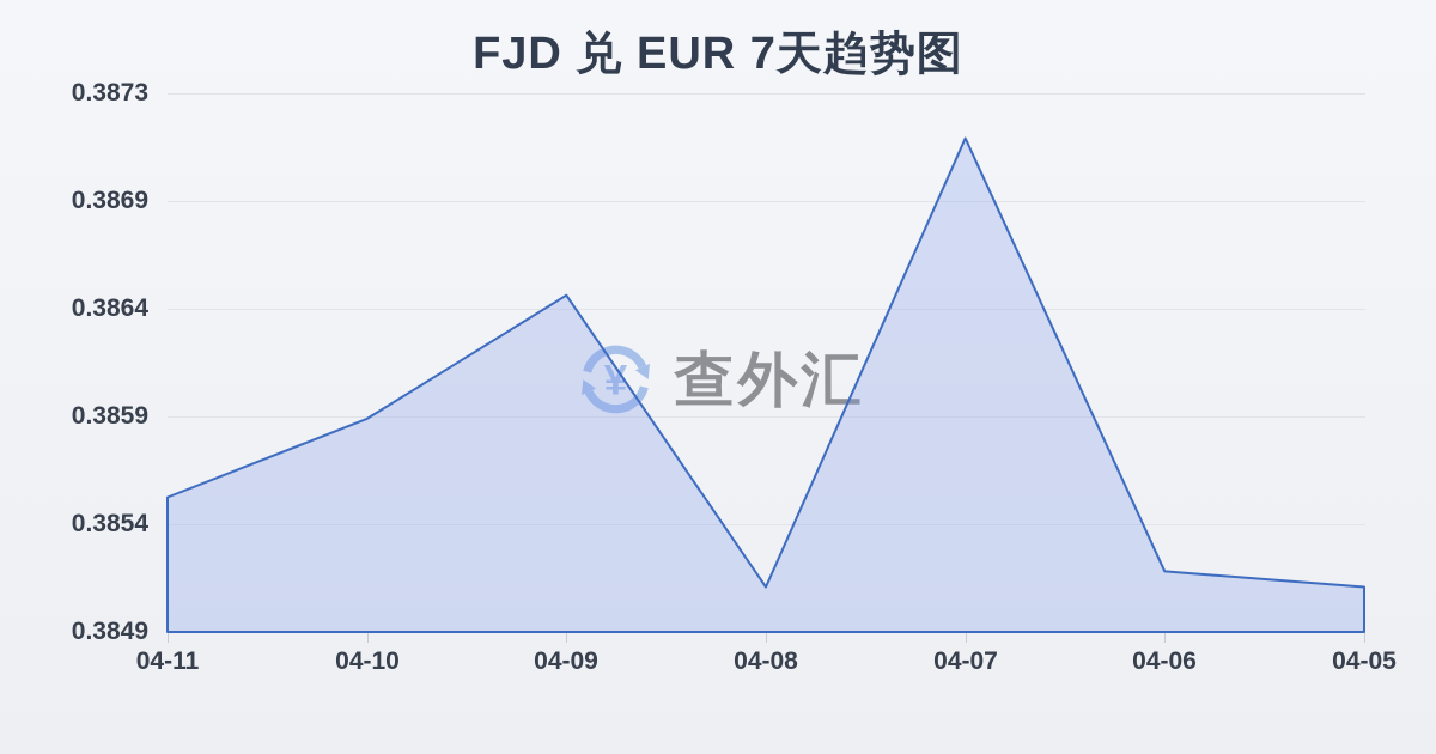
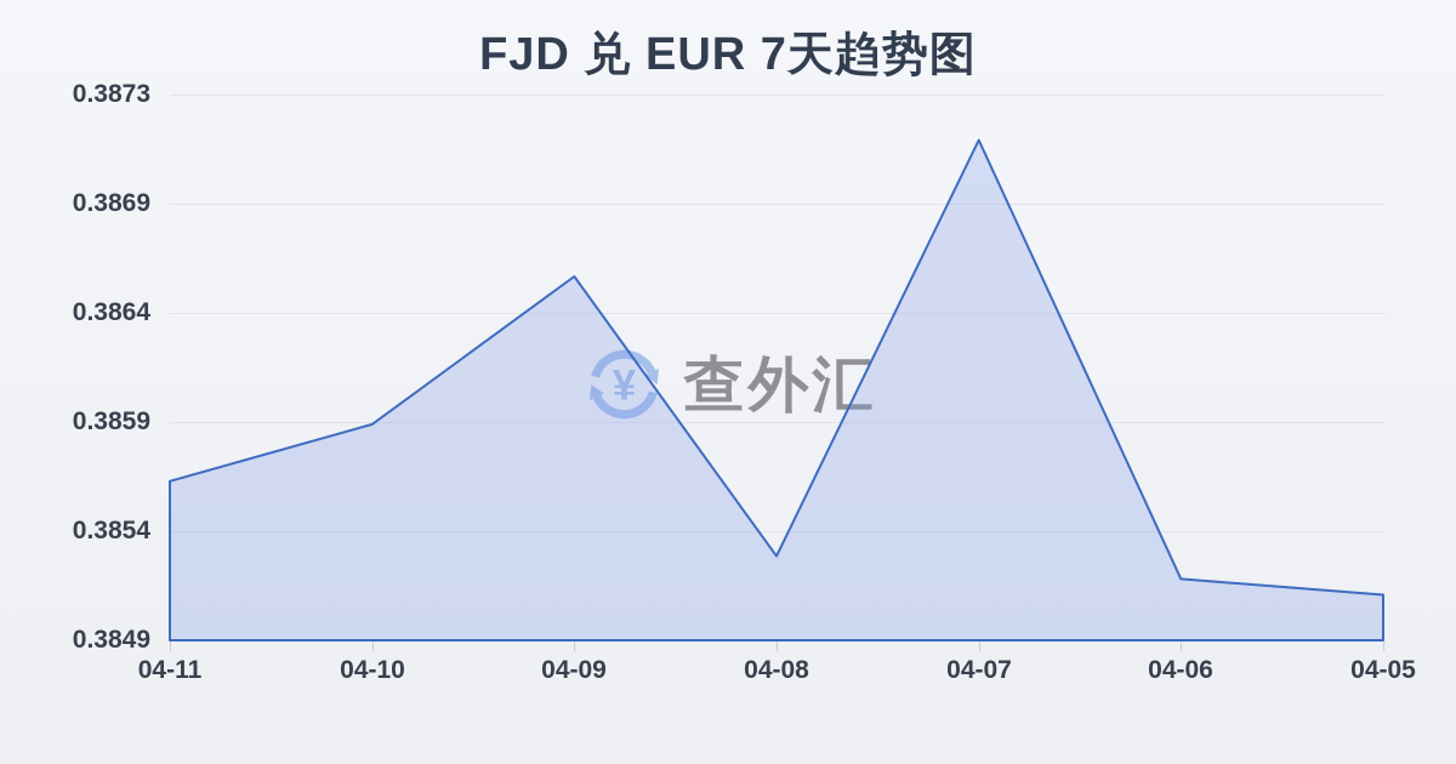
04-11: 0.38550 -> 0.38560
04-09: 0.38640 -> 0.38650
04-08: 0.38510 -> 0.38527
